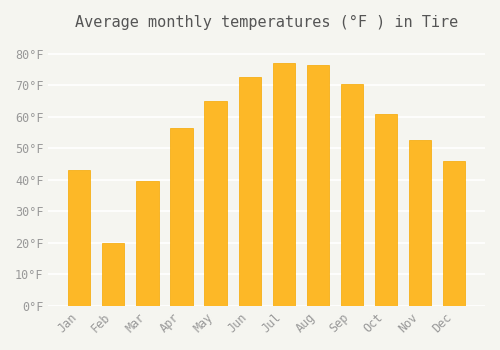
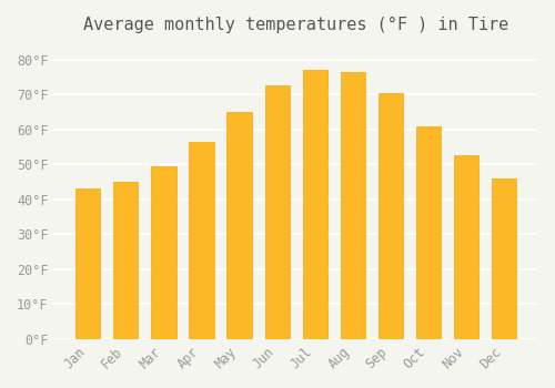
Feb: 20.0°F -> 45.0°F
Mar: 39.5°F -> 49.5°F
